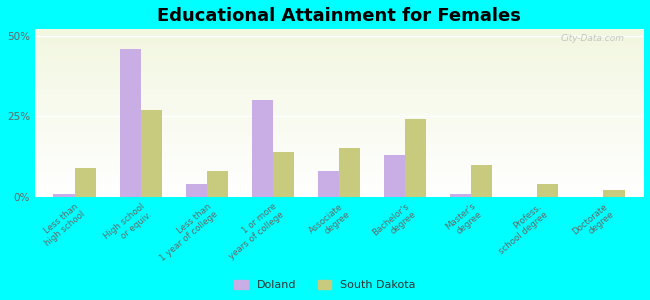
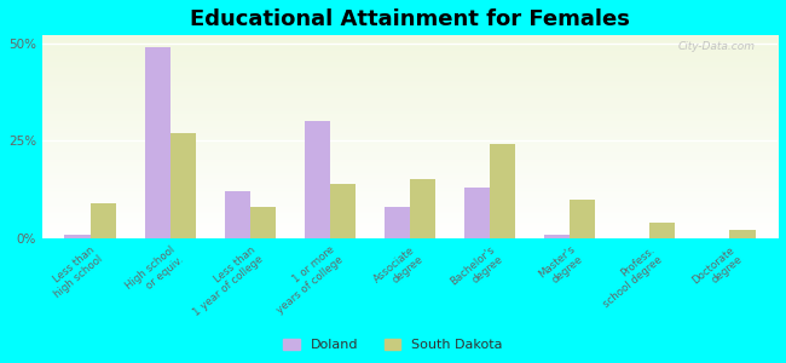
Doland/High school or equiv.: 46% -> 49%
Doland/Less than 1 year of college: 4% -> 12%
